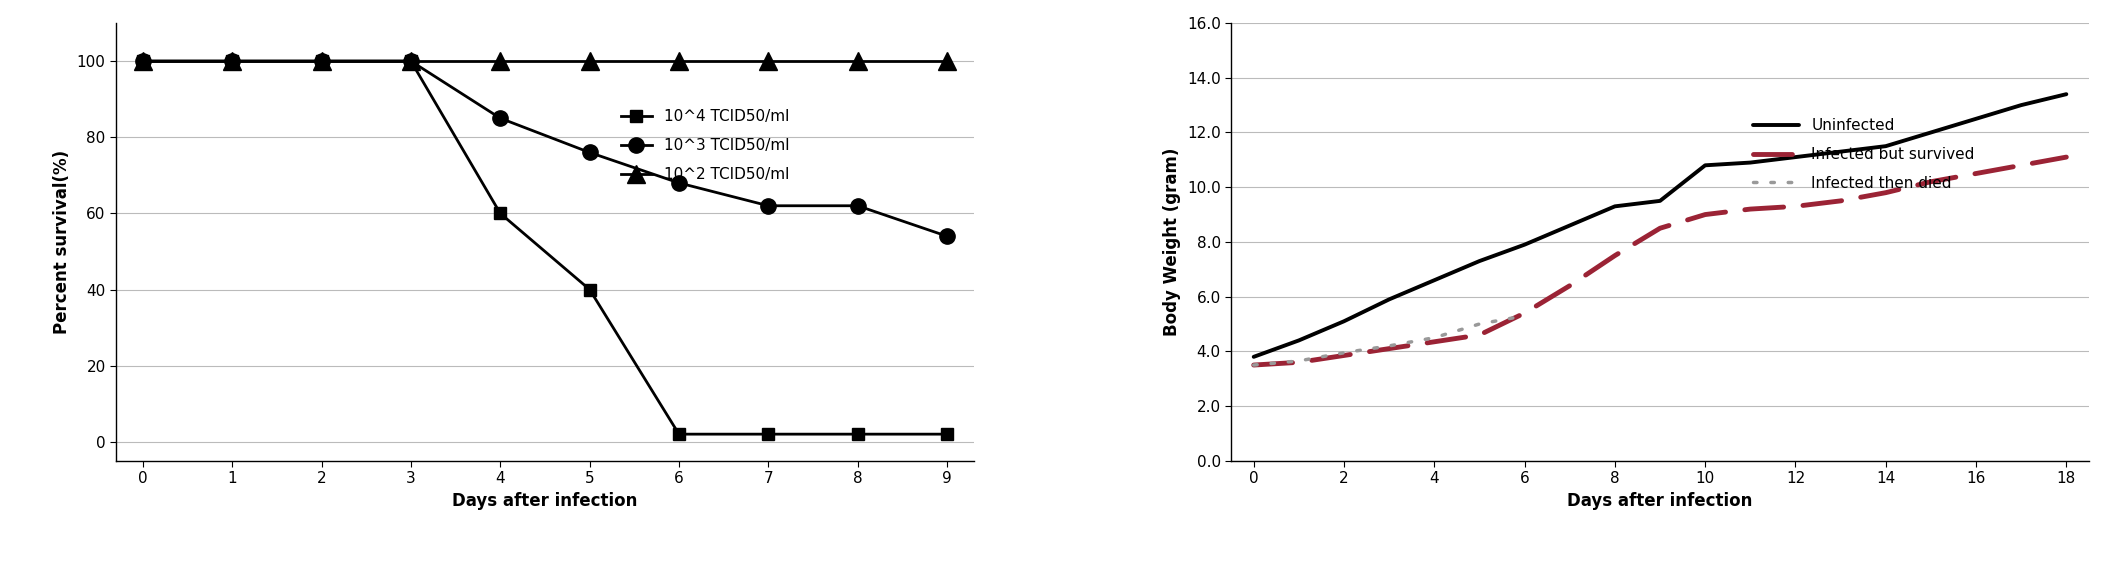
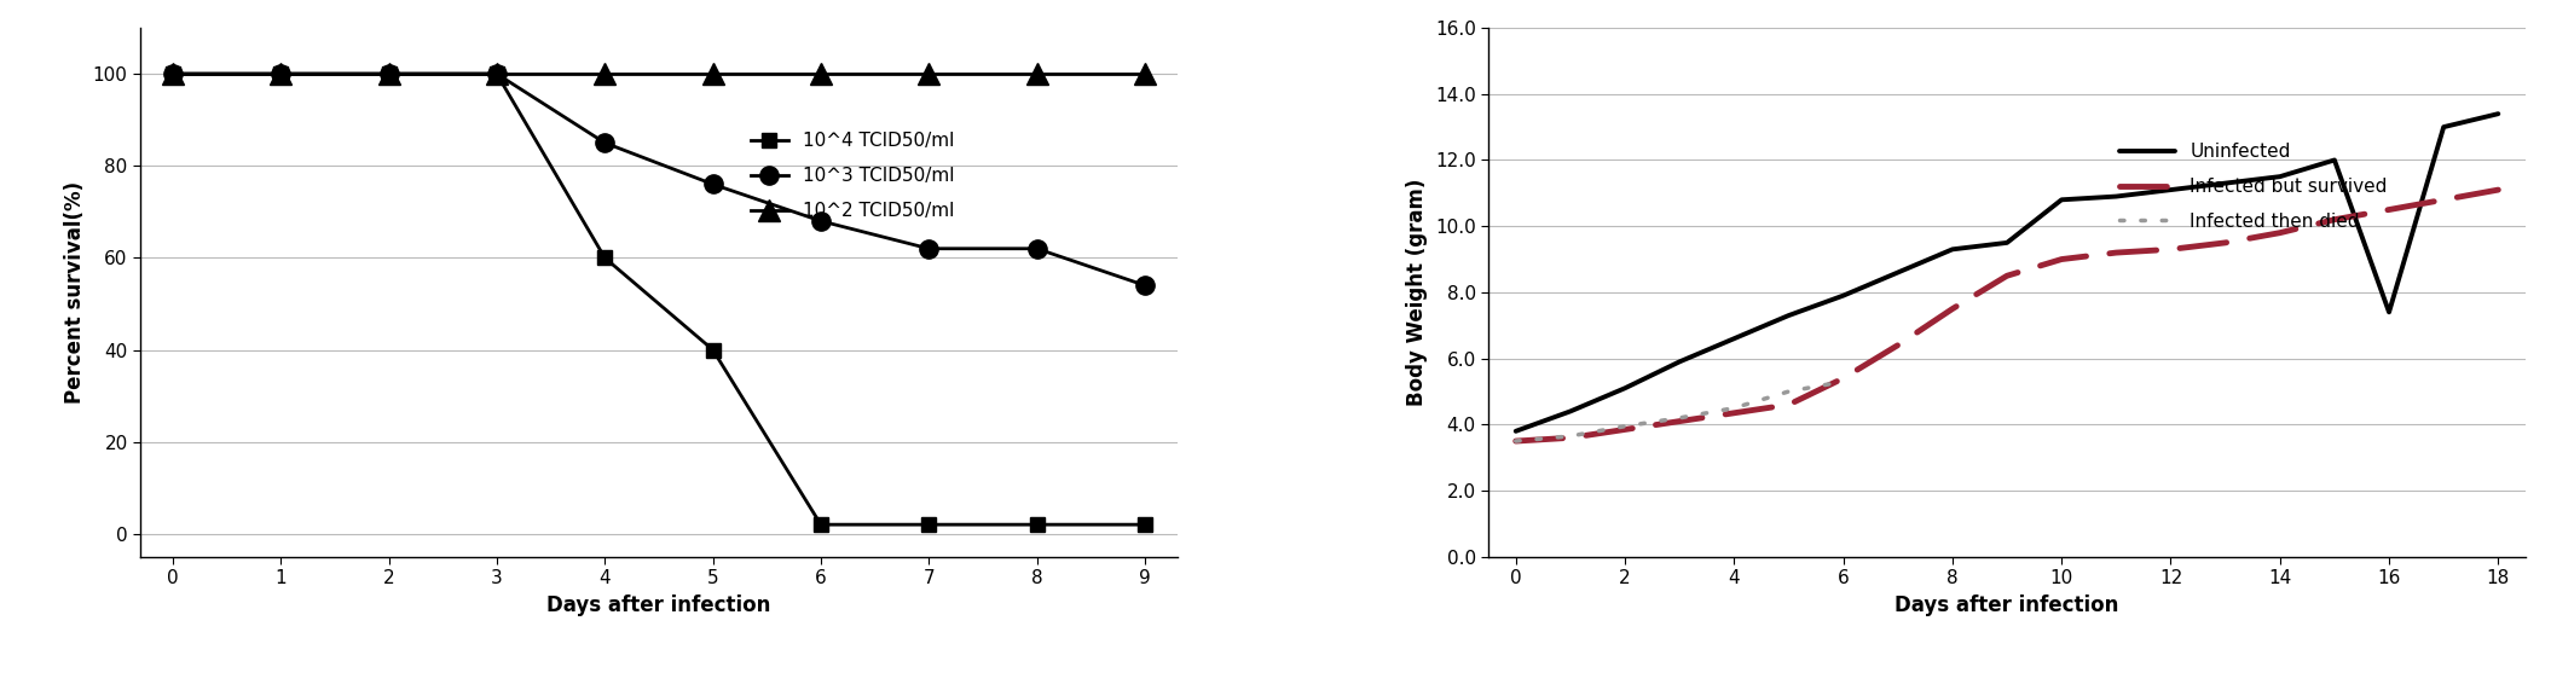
Uninfected/16: 12.5 -> 7.4
